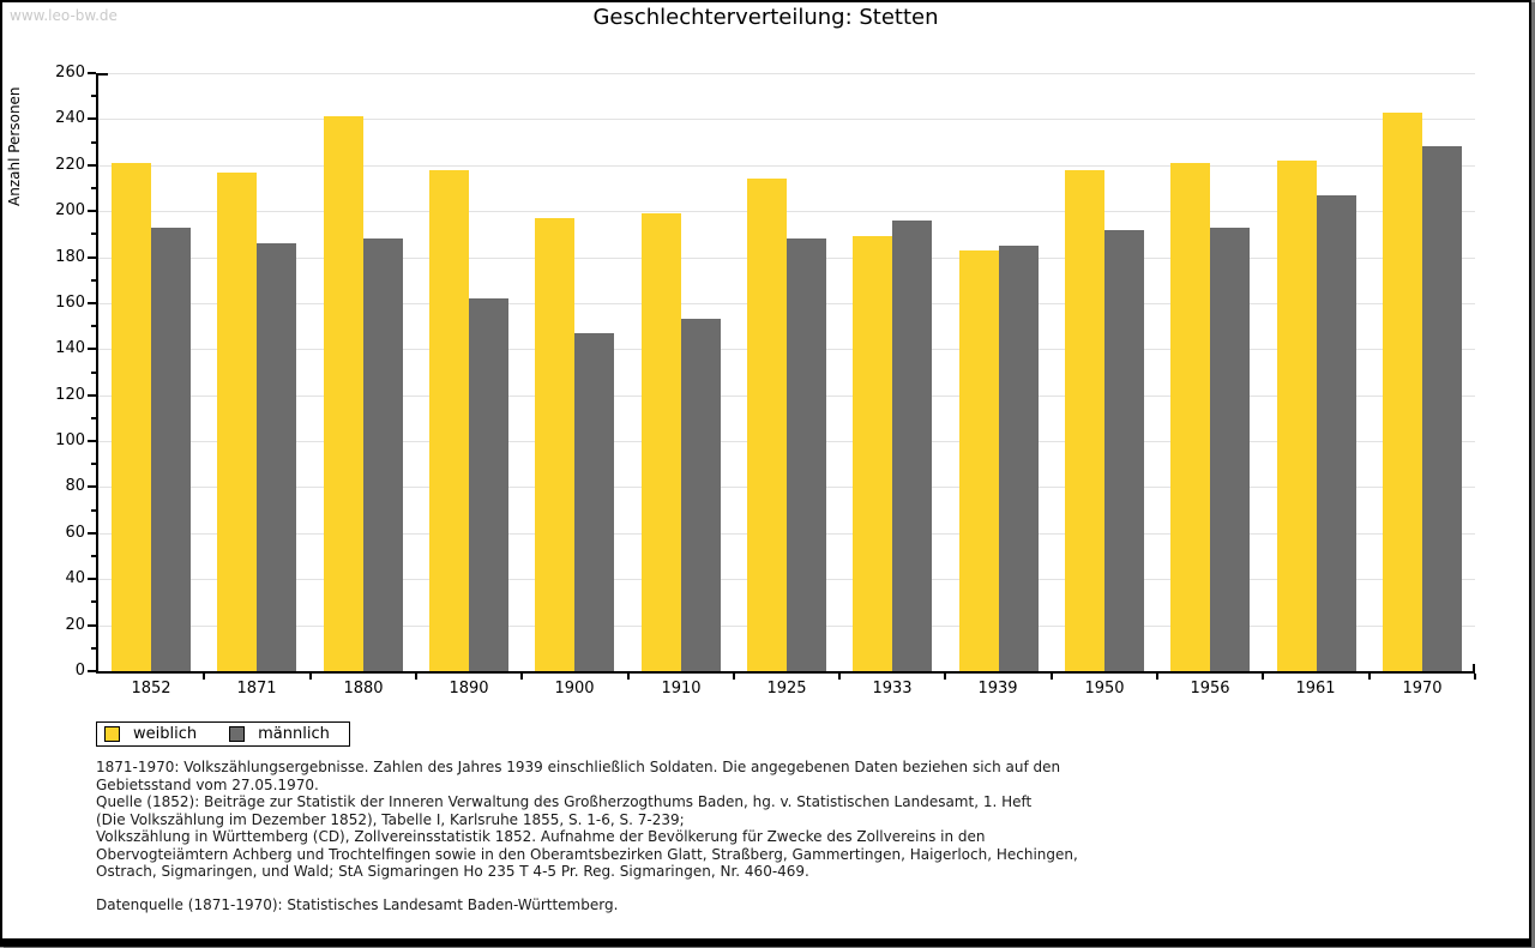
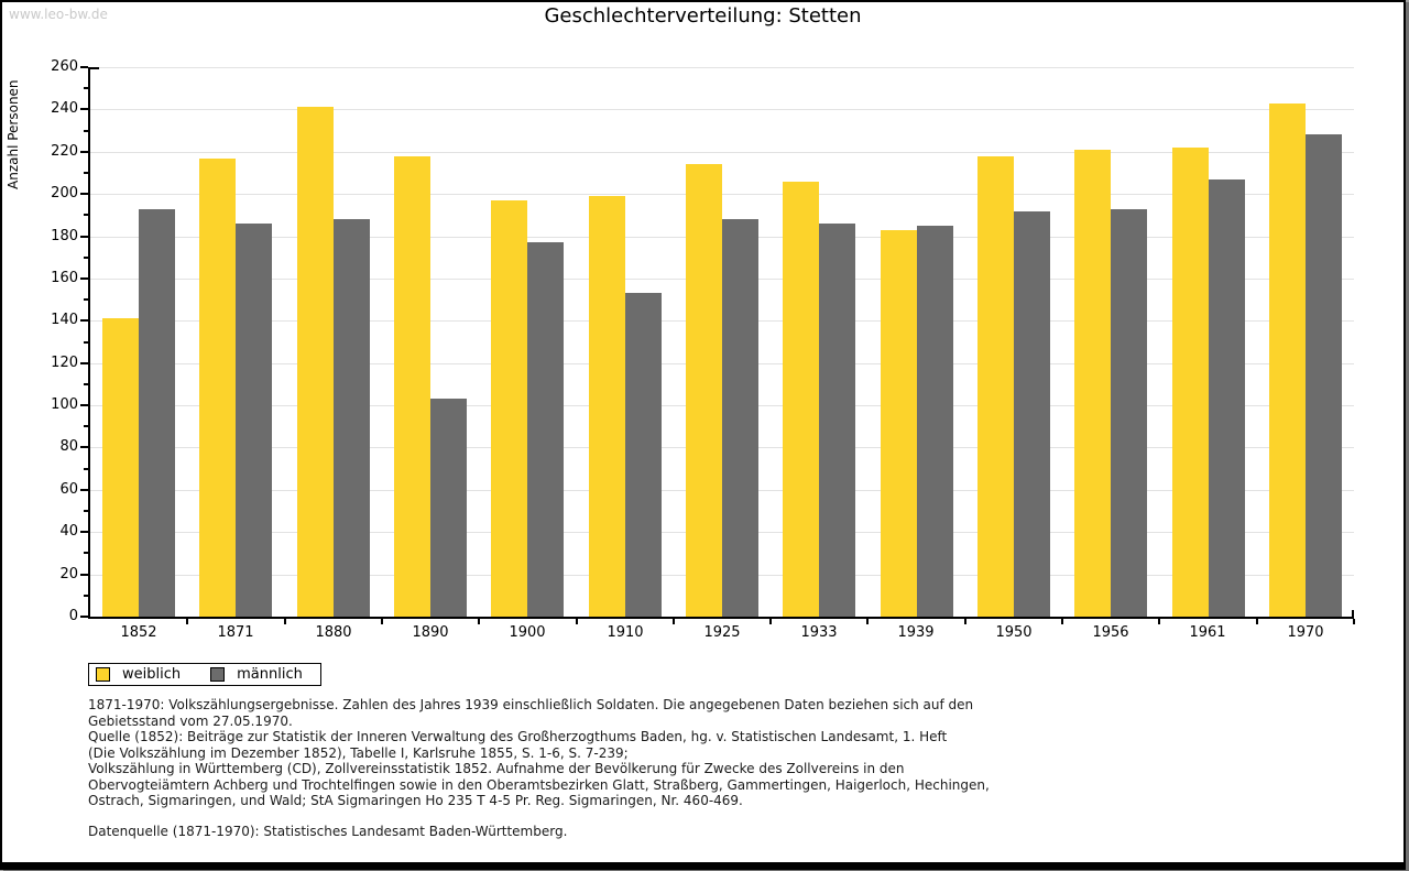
weiblich/1852: 221 -> 141
männlich/1890: 162 -> 103
männlich/1900: 147 -> 177
weiblich/1933: 189 -> 206
männlich/1933: 196 -> 186
